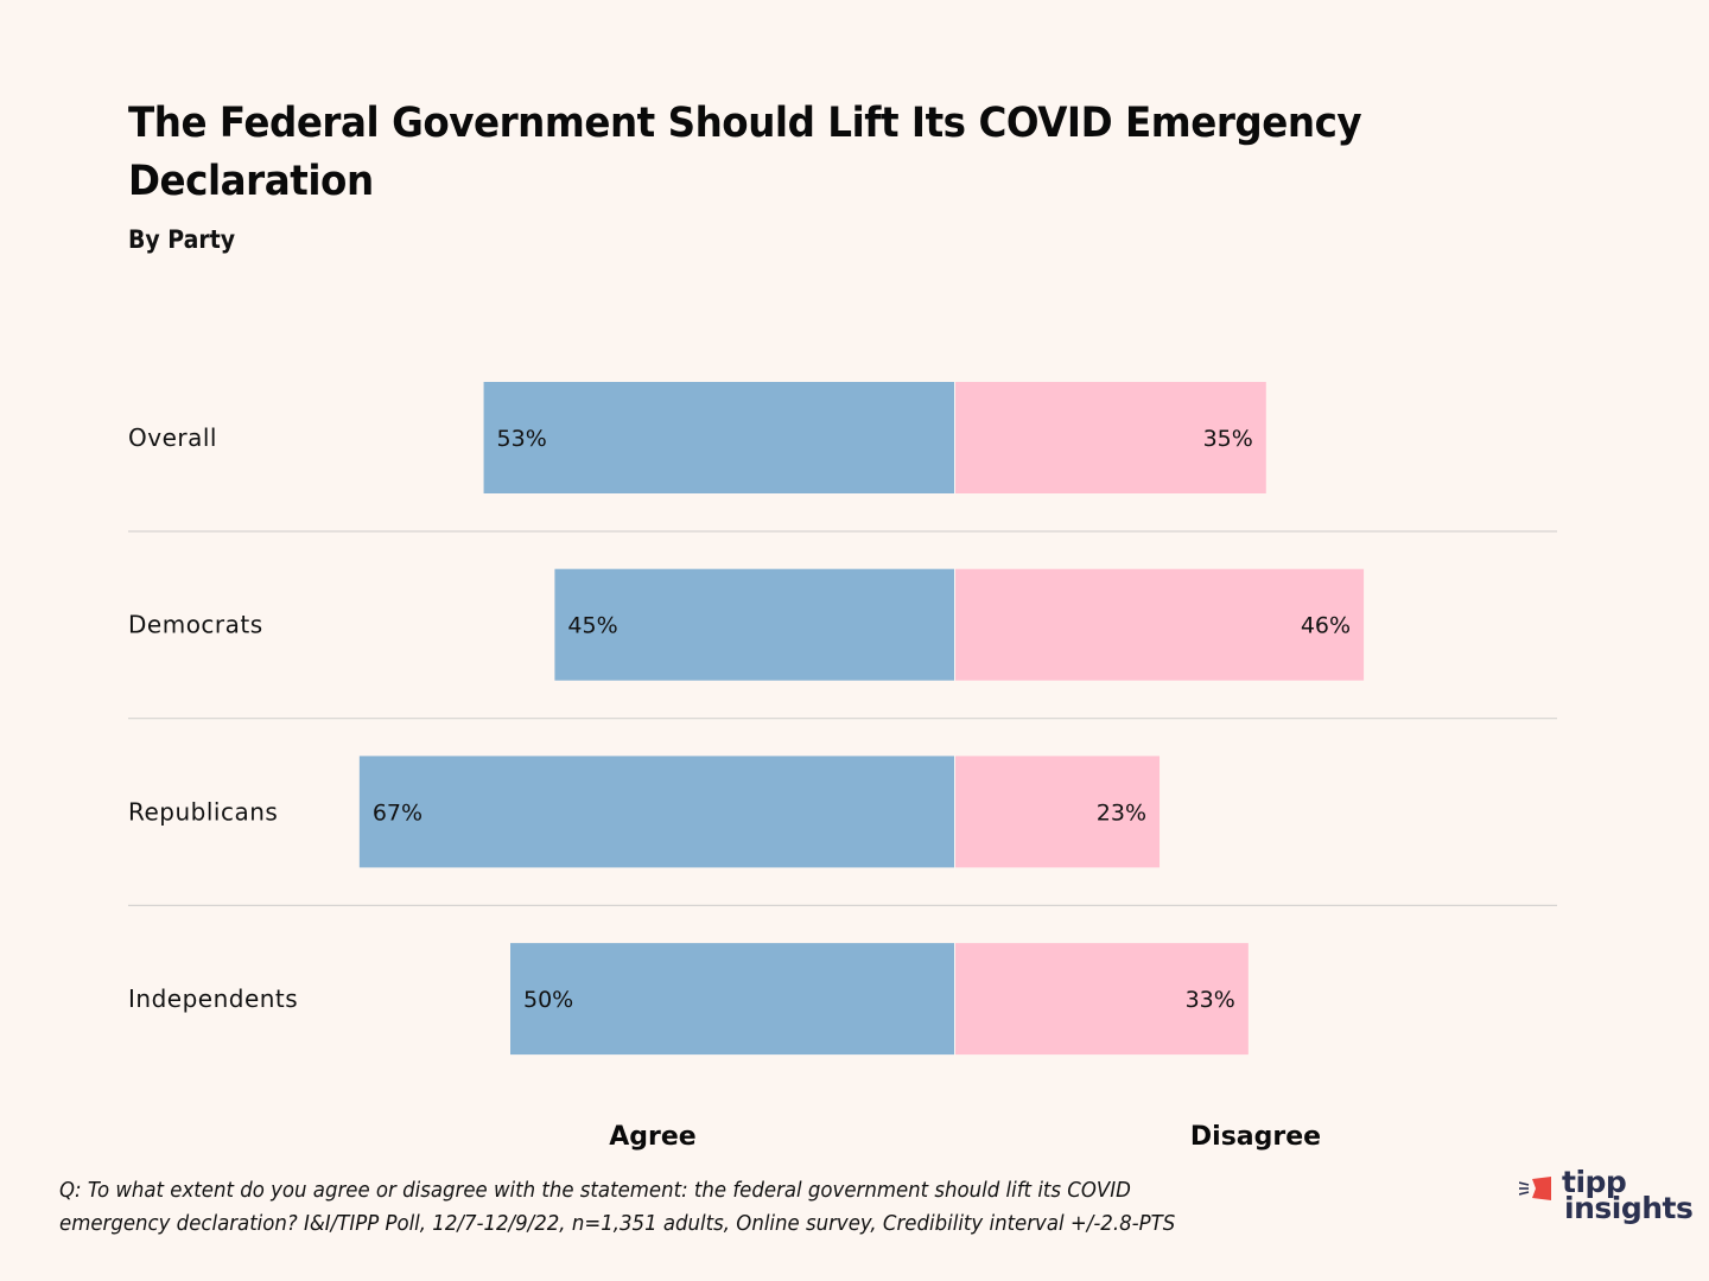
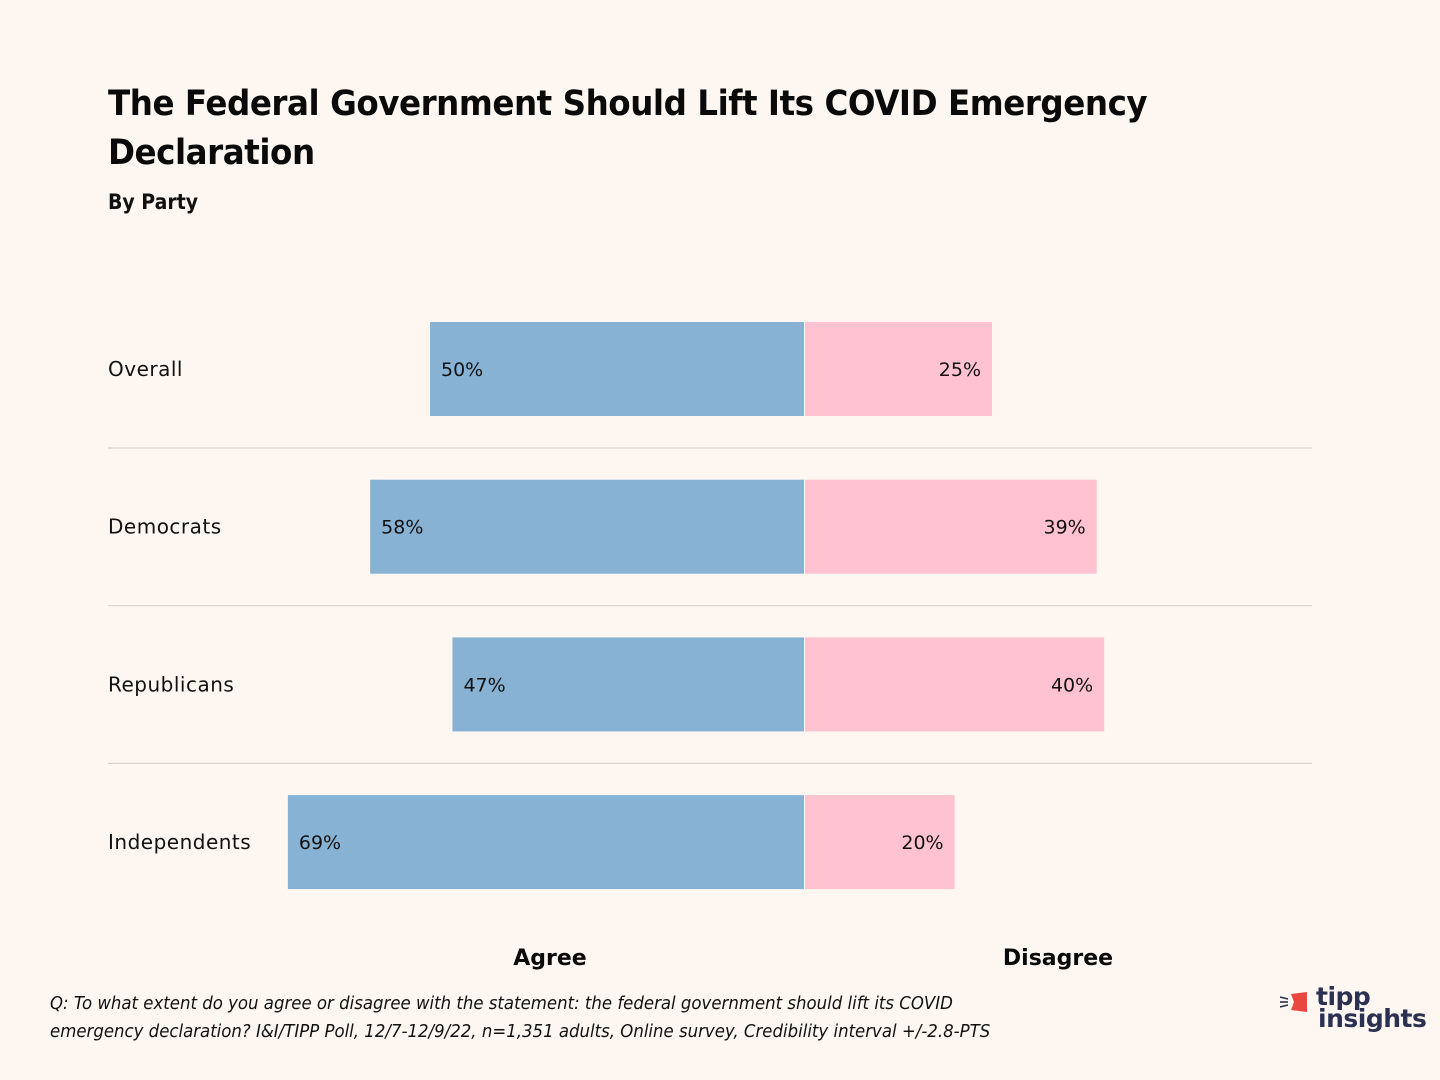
Agree/Overall: 53% -> 50%
Disagree/Overall: 35% -> 25%
Agree/Democrats: 45% -> 58%
Disagree/Democrats: 46% -> 39%
Agree/Republicans: 67% -> 47%
Disagree/Republicans: 23% -> 40%
Agree/Independents: 50% -> 69%
Disagree/Independents: 33% -> 20%
